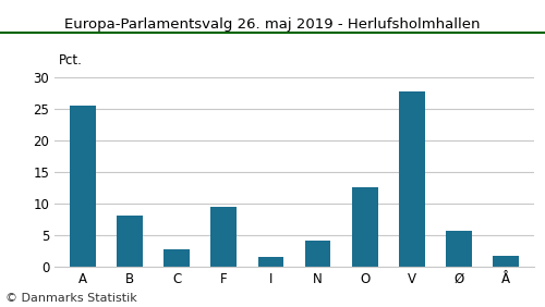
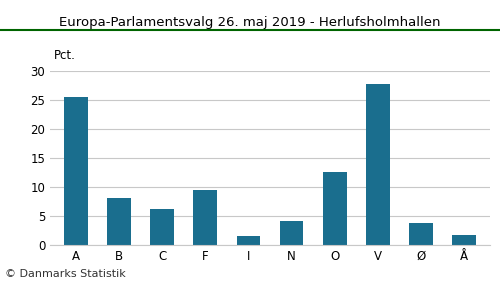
C: 2.8 -> 6.2
Ø: 5.8 -> 3.9
